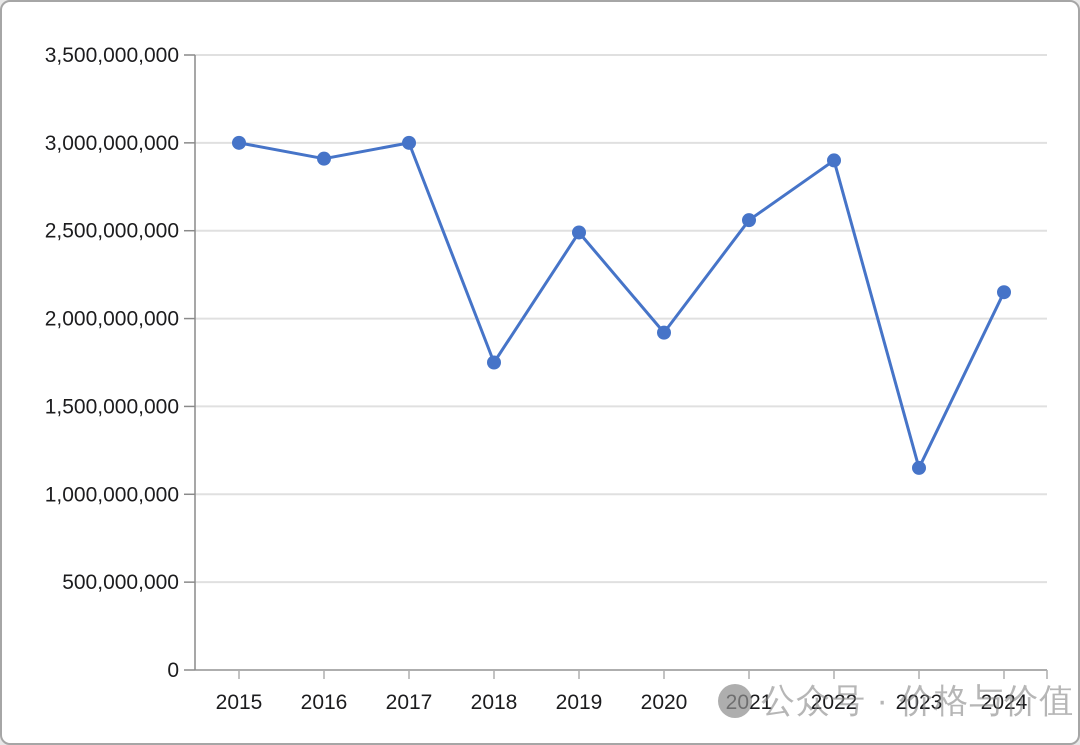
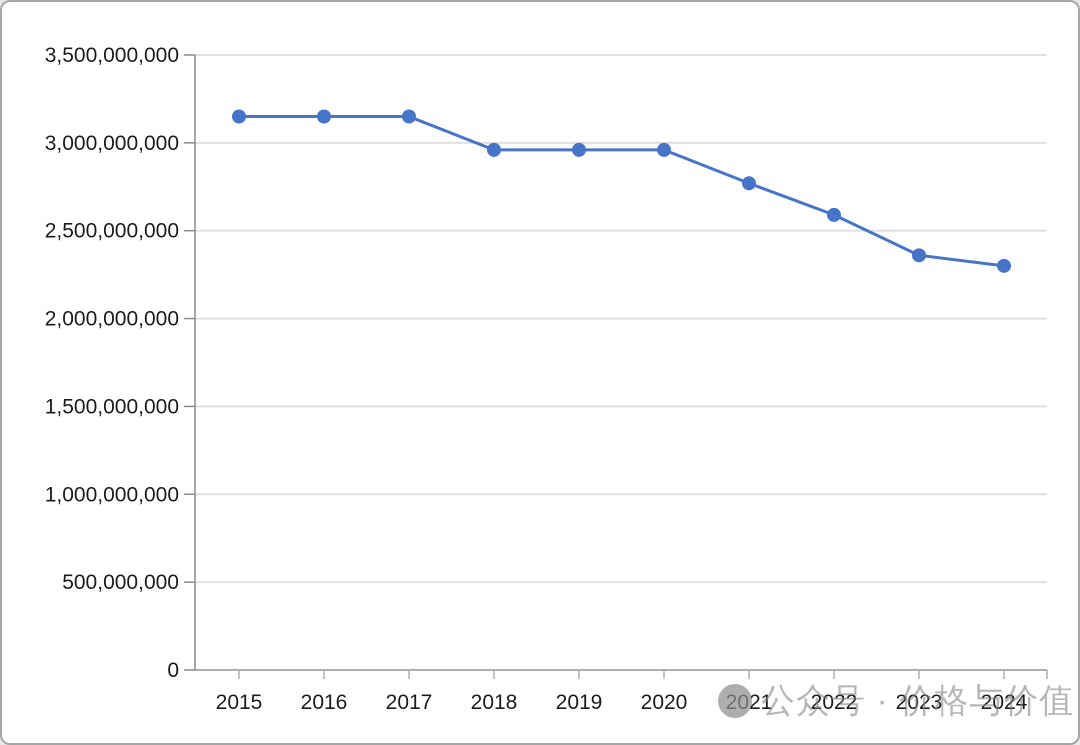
2015: 3000000000 -> 3150000000
2016: 2910000000 -> 3150000000
2017: 3000000000 -> 3150000000
2018: 1750000000 -> 2960000000
2019: 2490000000 -> 2960000000
2020: 1920000000 -> 2960000000
2021: 2560000000 -> 2770000000
2022: 2900000000 -> 2590000000
2023: 1150000000 -> 2360000000
2024: 2150000000 -> 2300000000
